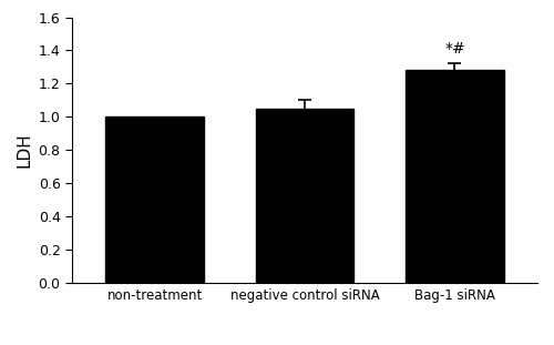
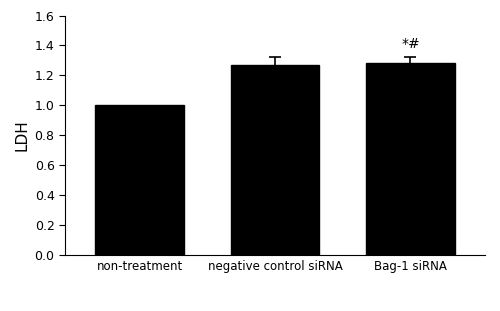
negative control siRNA: 1.05 -> 1.27
